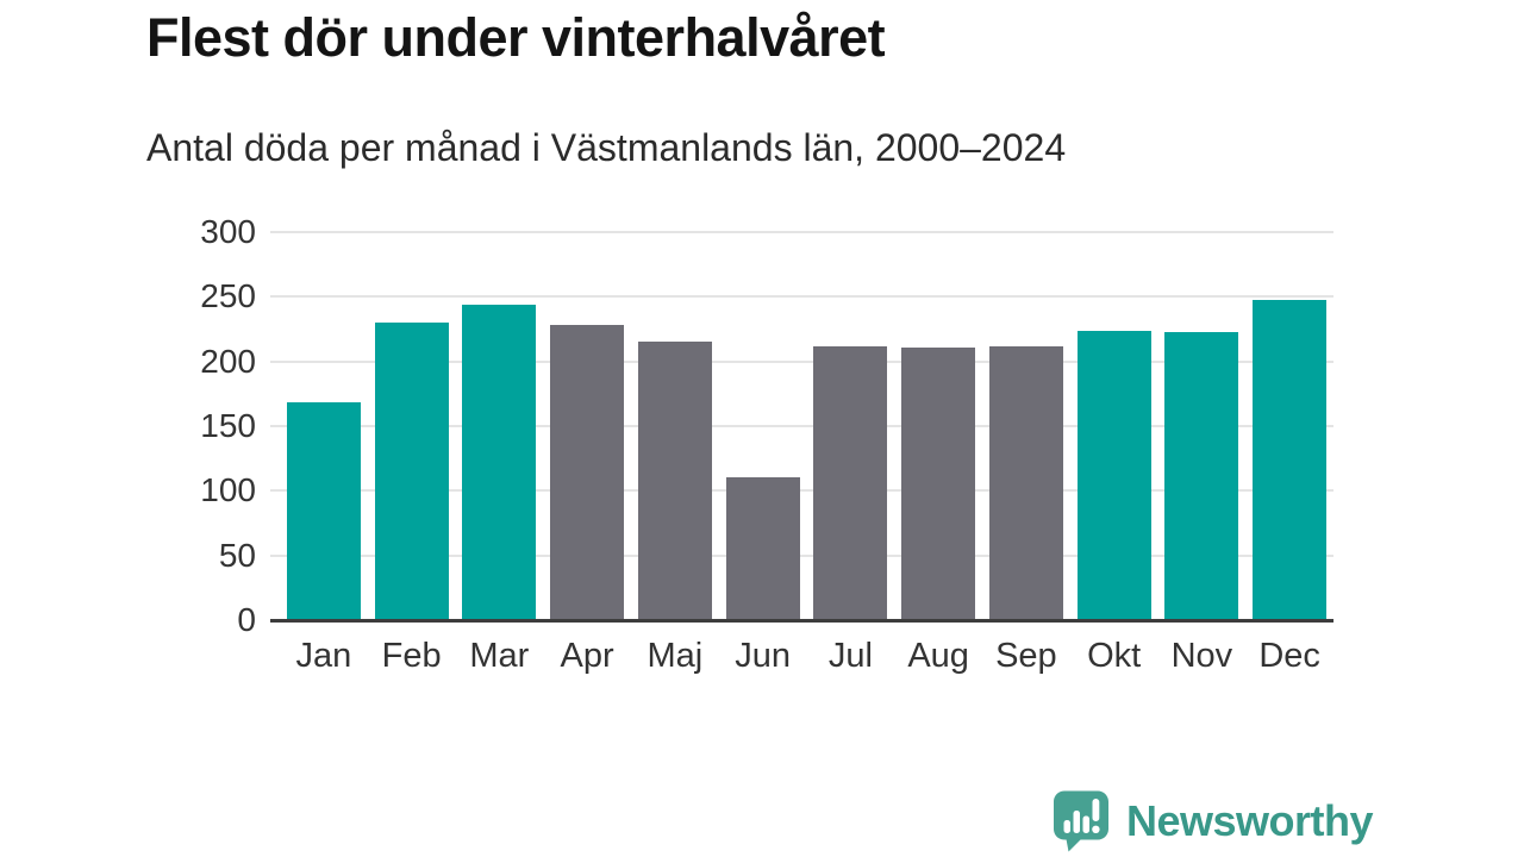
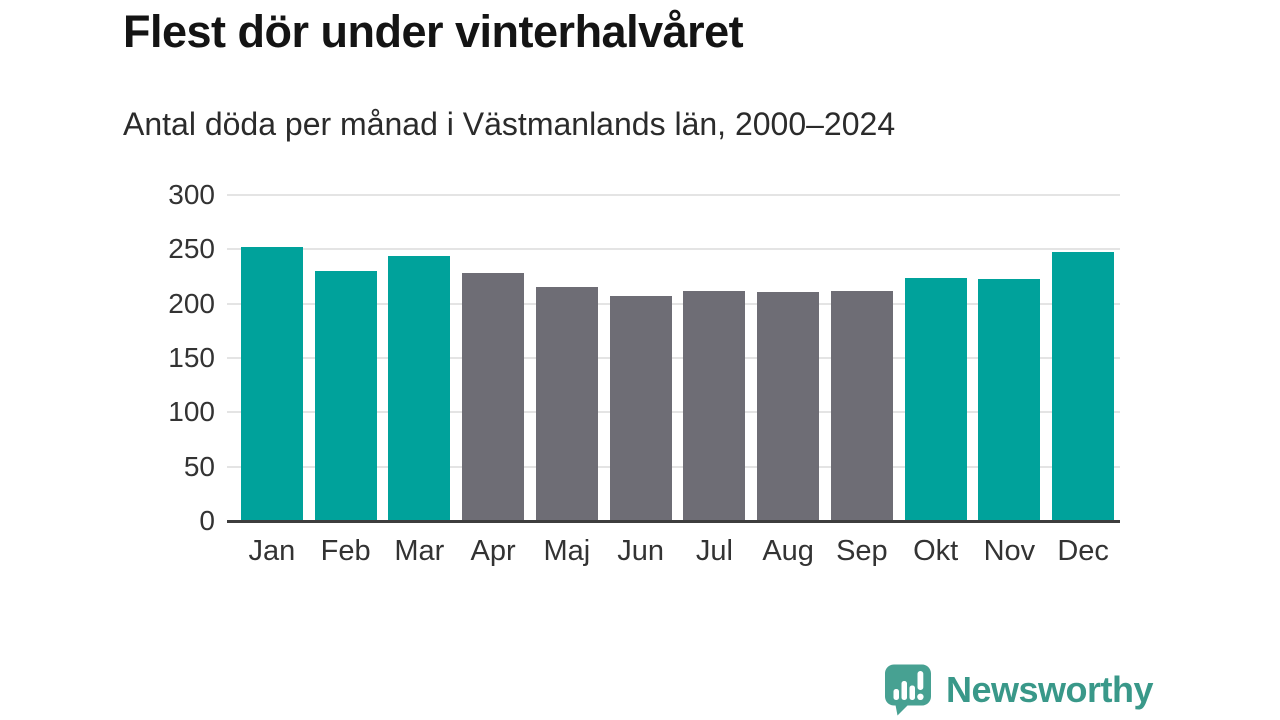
Jan: 168 -> 252
Jun: 110 -> 207
